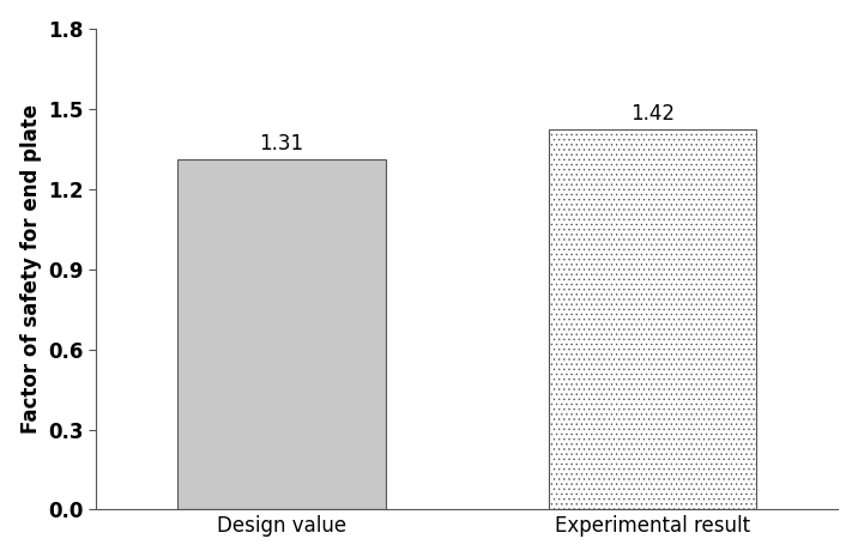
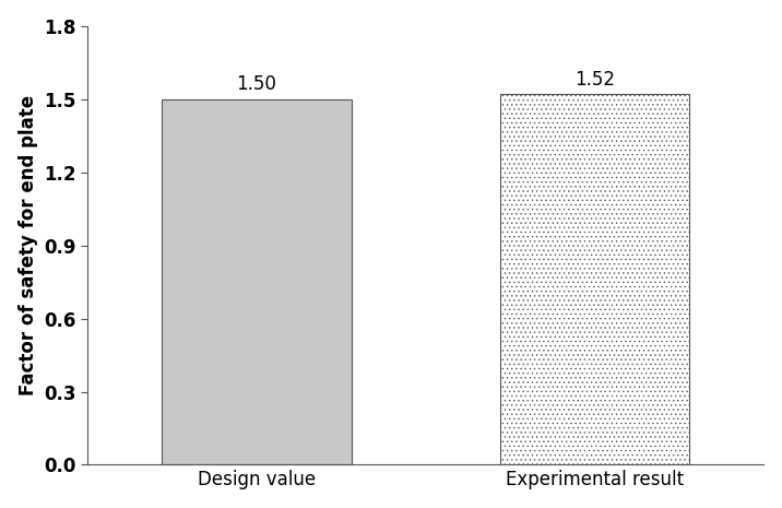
Design value: 1.31 -> 1.50
Experimental result: 1.42 -> 1.52
